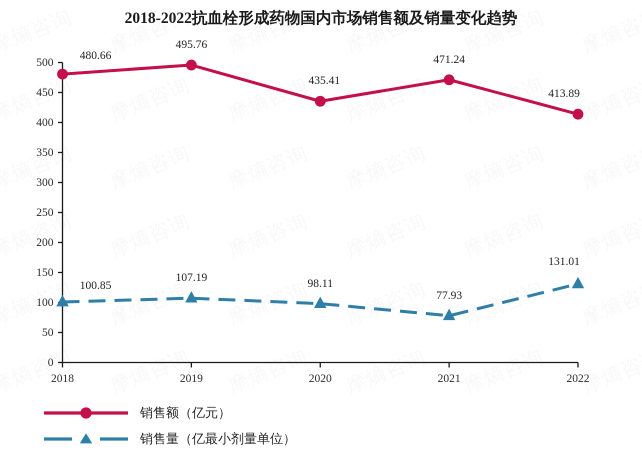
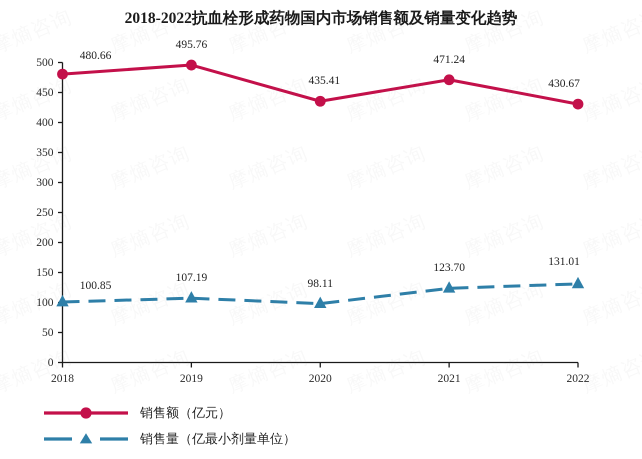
销售量（亿最小剂量单位）/2021: 77.93 -> 123.70
销售额（亿元）/2022: 413.89 -> 430.67
